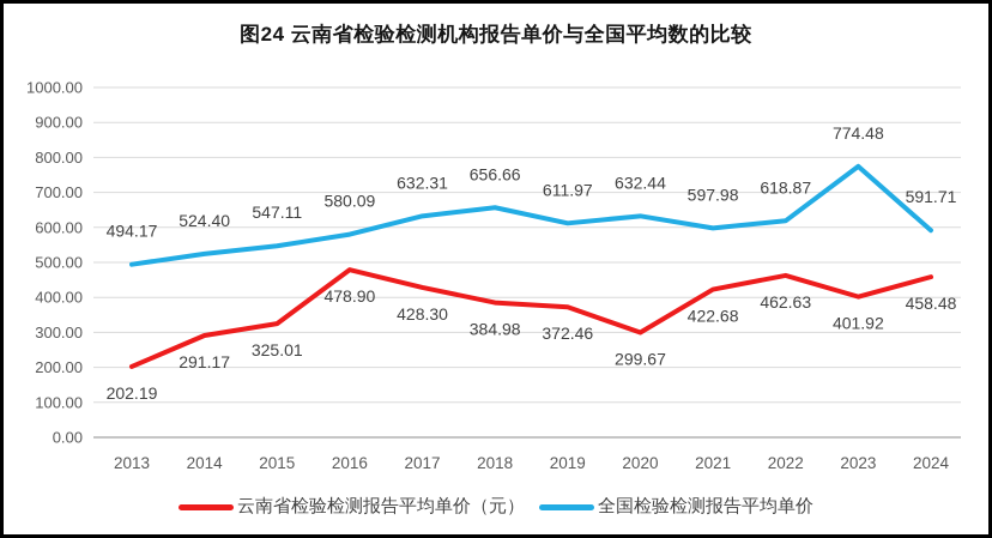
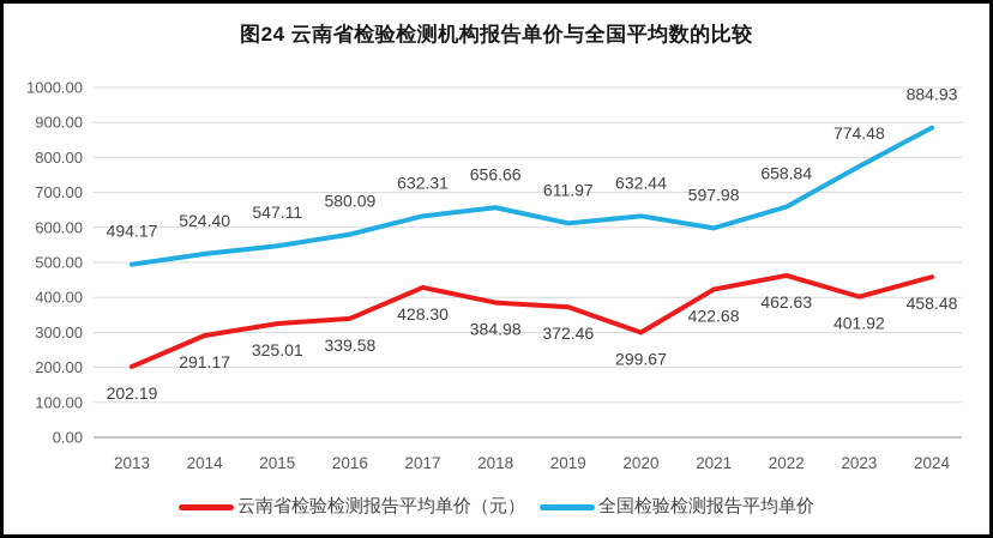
云南省检验检测报告平均单价（元）/2016: 478.90 -> 339.58
全国检验检测报告平均单价/2022: 618.87 -> 658.84
全国检验检测报告平均单价/2024: 591.71 -> 884.93
